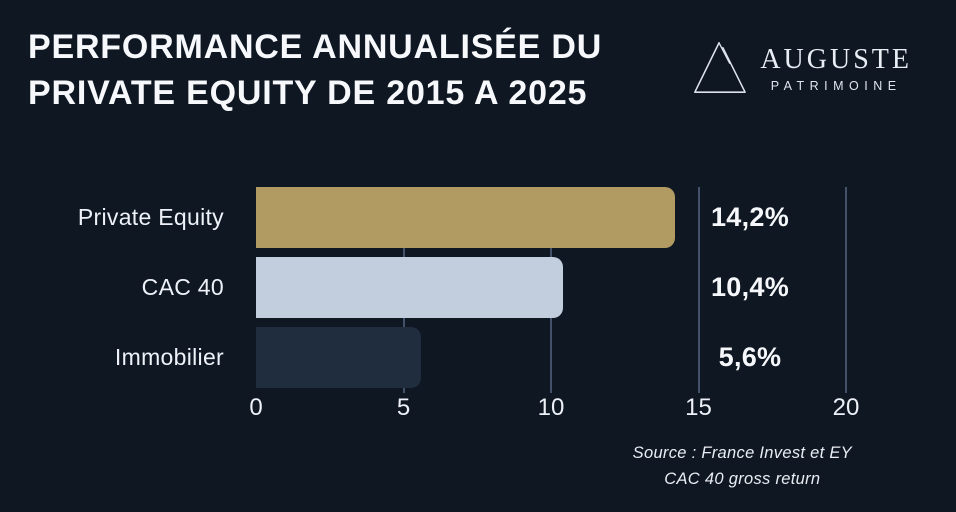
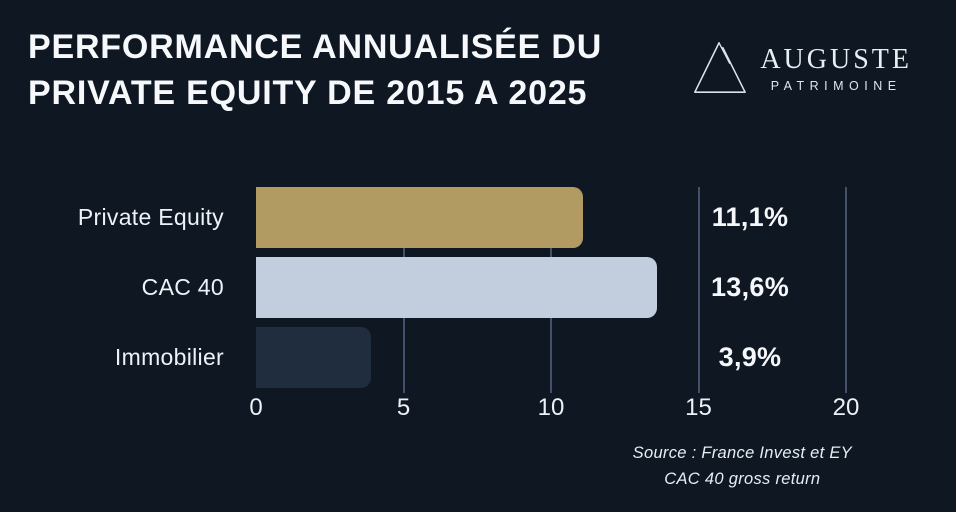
Private Equity: 14,2% -> 11,1%
CAC 40: 10,4% -> 13,6%
Immobilier: 5,6% -> 3,9%
